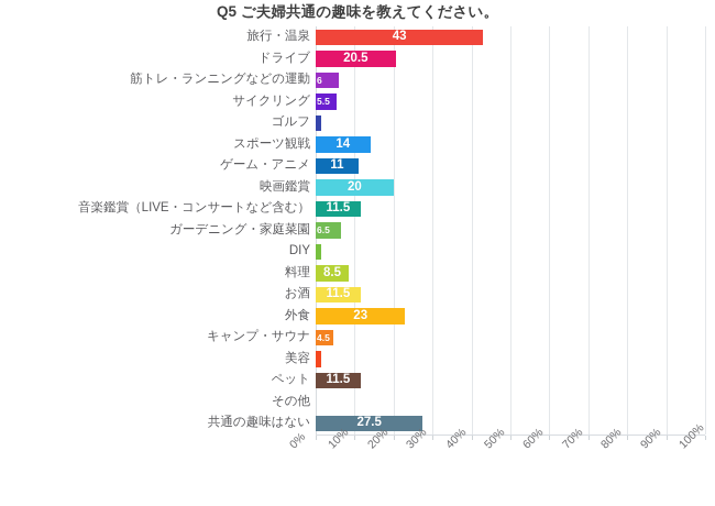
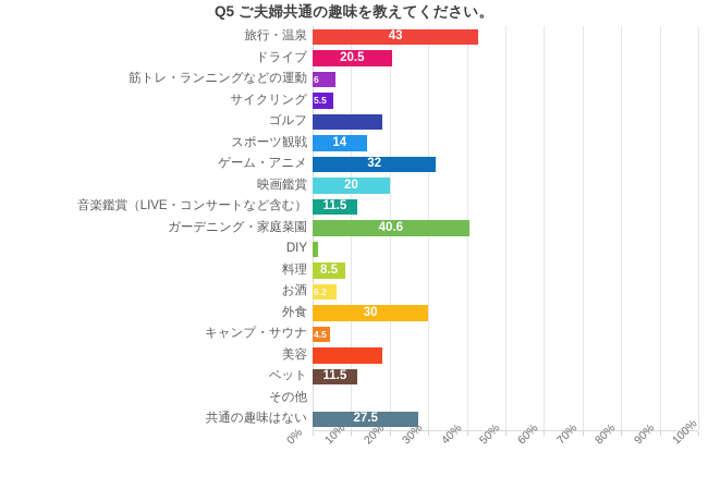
ゴルフ: 2% -> 18%
ゲーム・アニメ: 11 -> 32
ガーデニング・家庭菜園: 6.5 -> 40.6
お酒: 11.5 -> 6.2
外食: 23 -> 30
美容: 2% -> 18%
